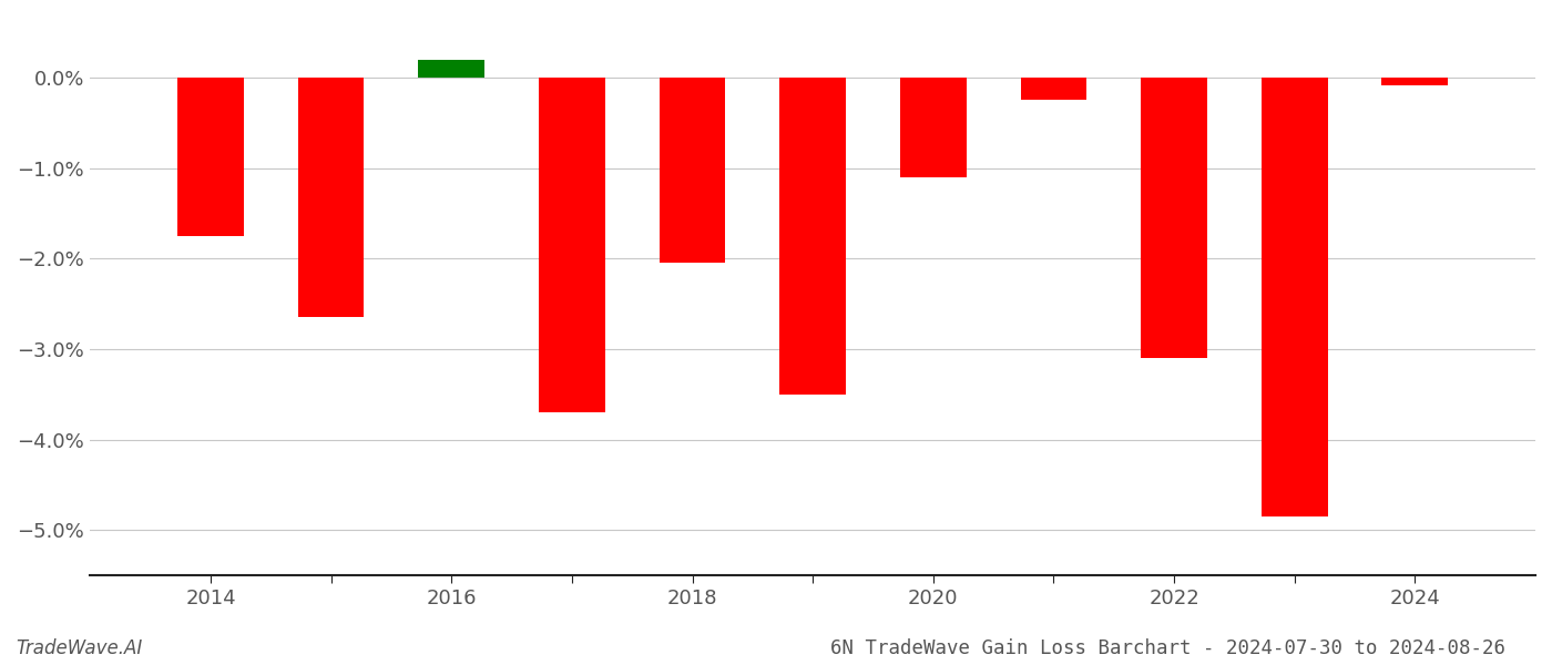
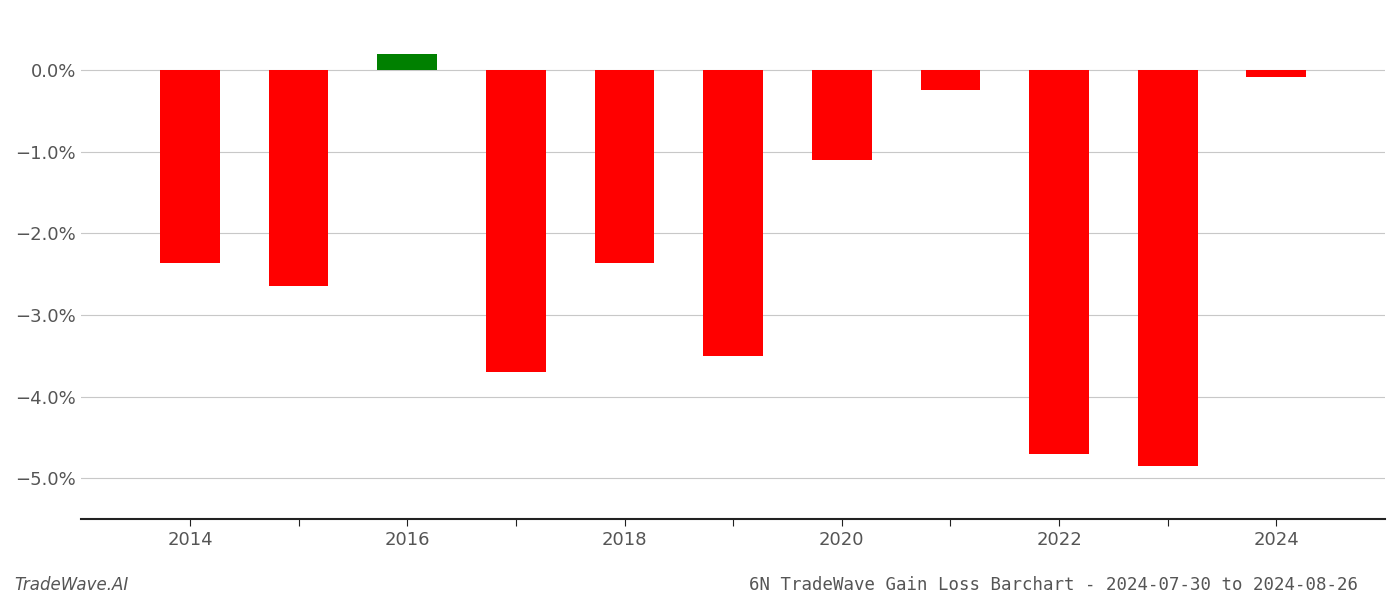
2014: -1.75% -> -2.36%
2018: -2.05% -> -2.36%
2022: -3.10% -> -4.70%
